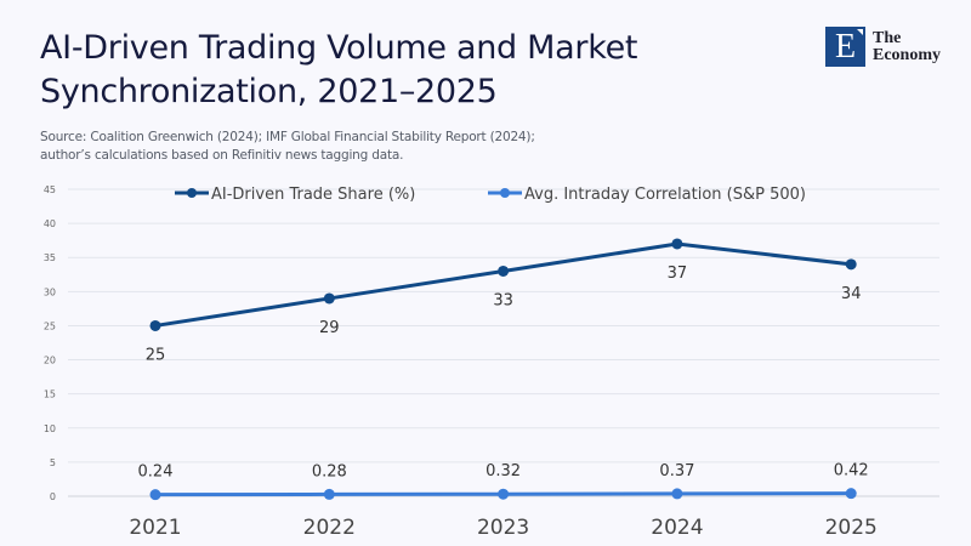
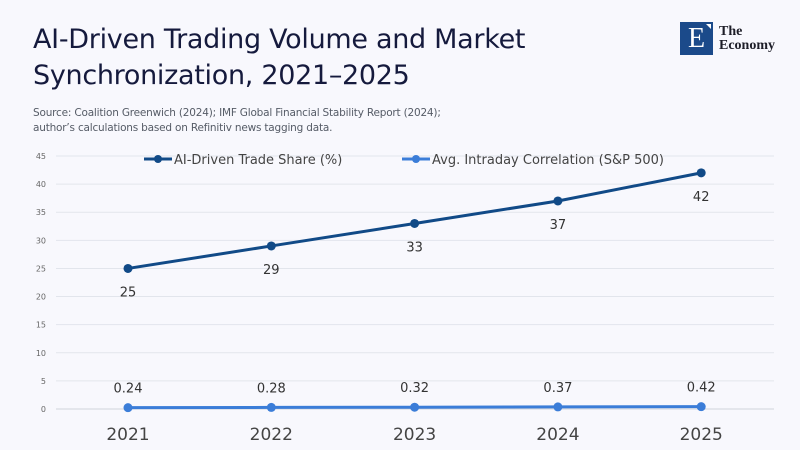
AI-Driven Trade Share (%)/2025: 34 -> 42
